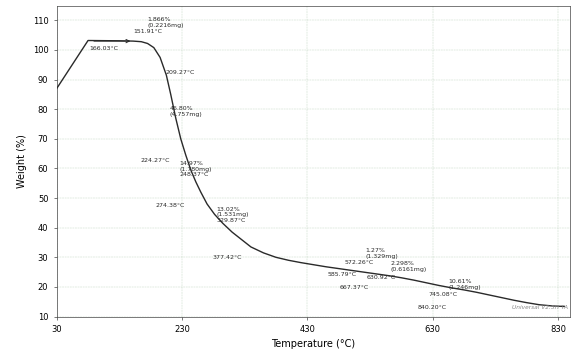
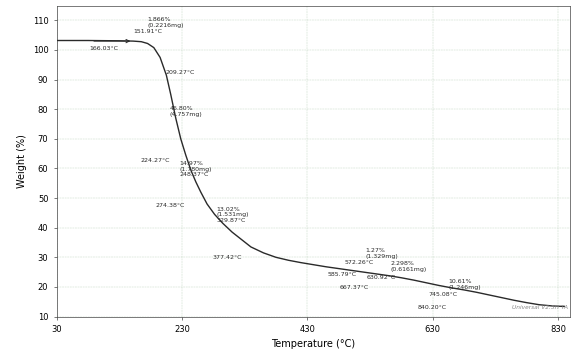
30: 87.0 -> 103.2
